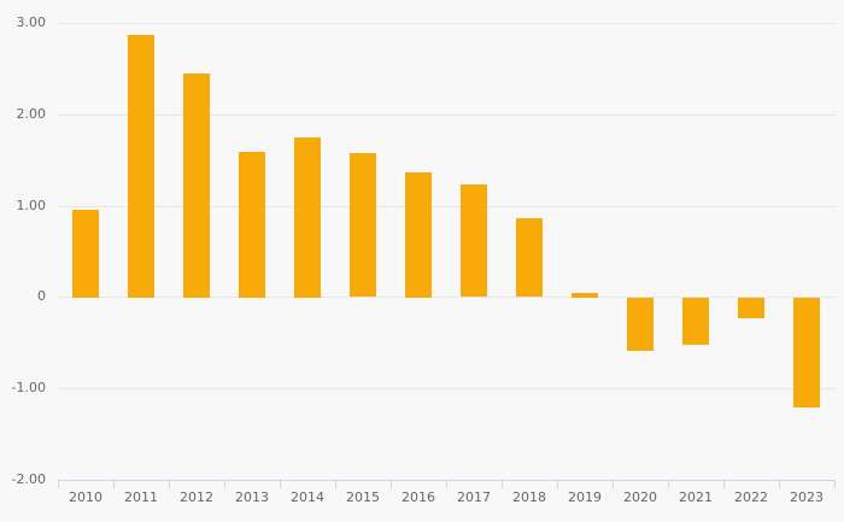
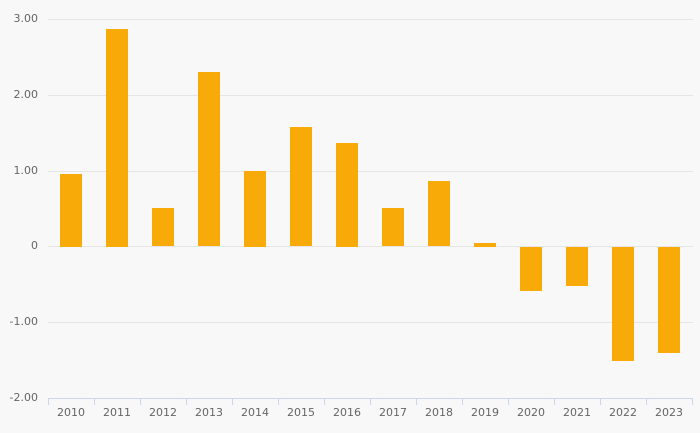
2012: 2.5 -> 0.5
2013: 1.6 -> 2.3
2014: 1.8 -> 1.0
2017: 1.2 -> 0.5
2022: -0.2 -> -1.5
2023: -1.2 -> -1.4
